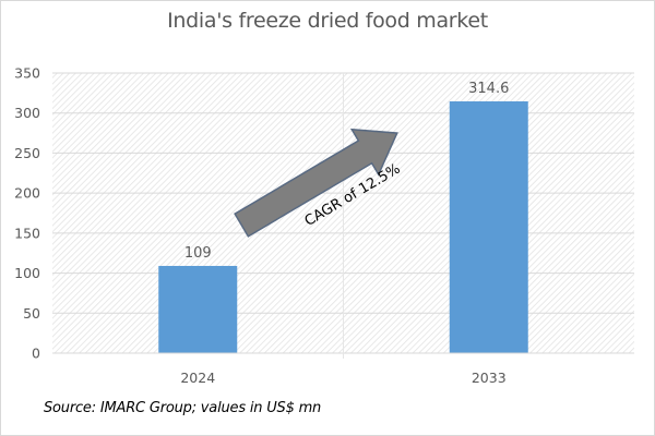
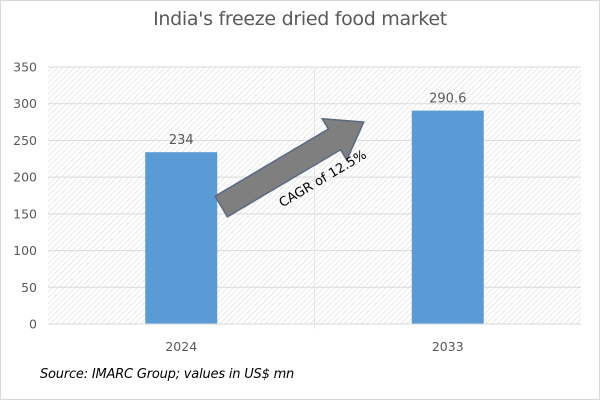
2024: 109 -> 234
2033: 314.6 -> 290.6
